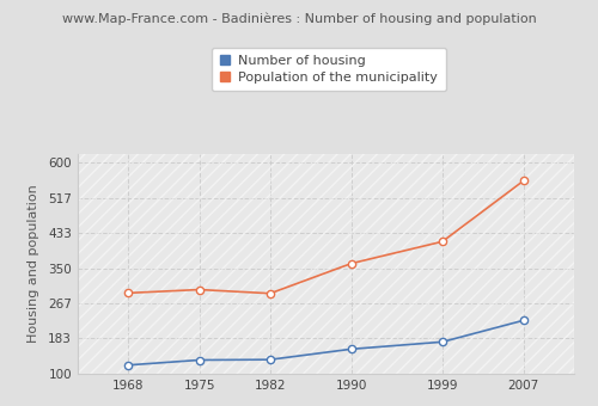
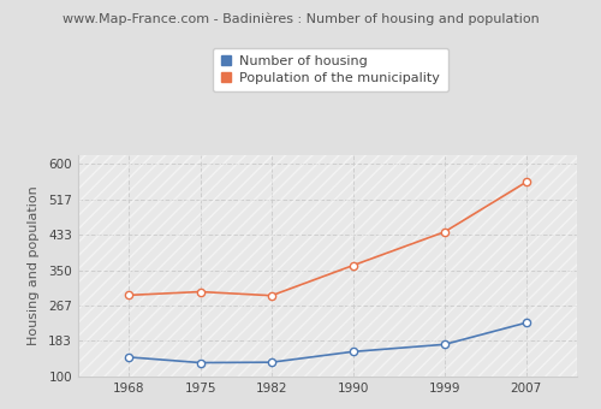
Number of housing/1968: 120 -> 145
Population of the municipality/1999: 413 -> 440
